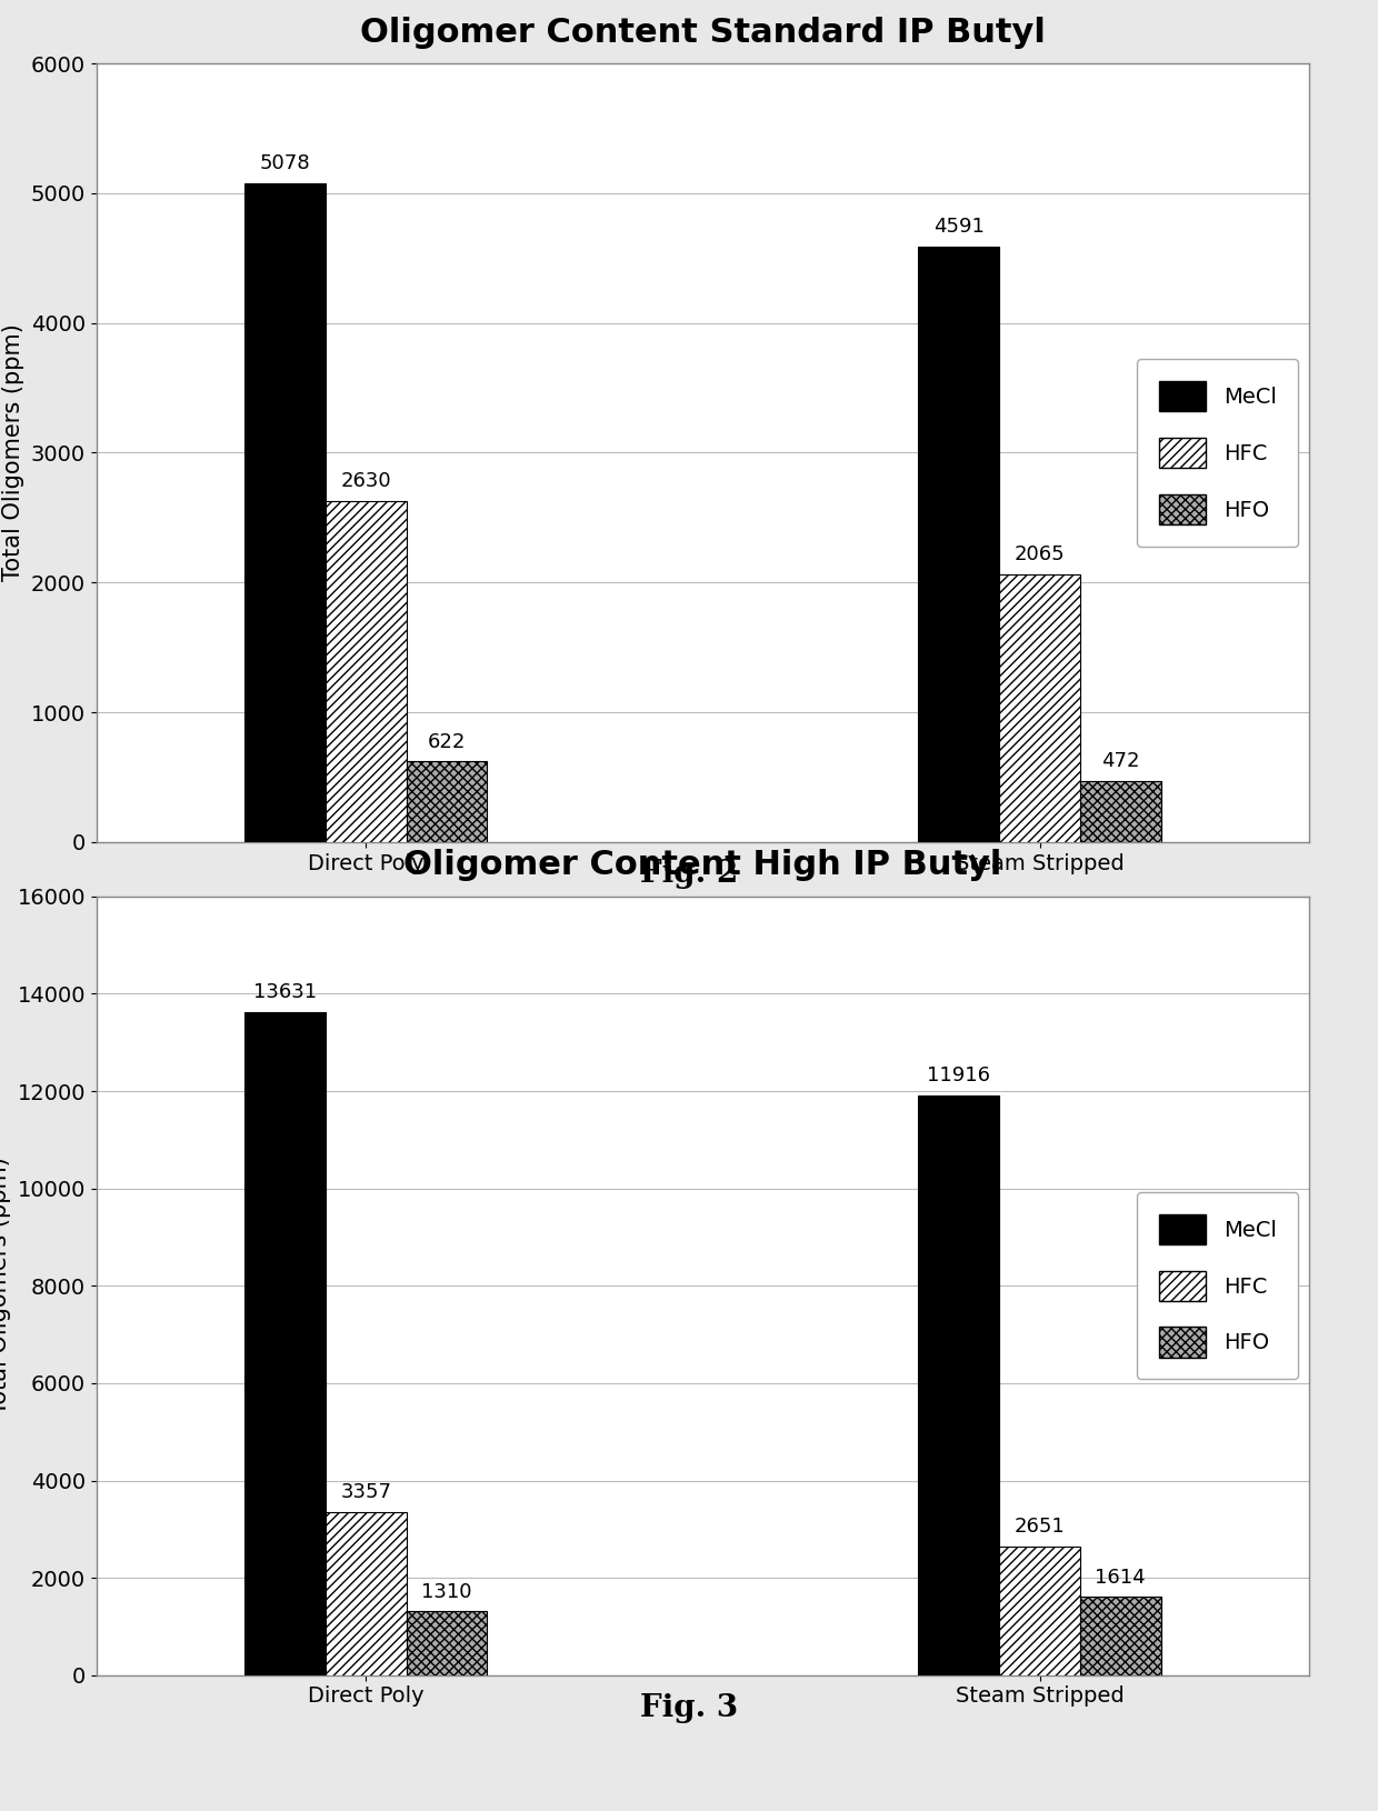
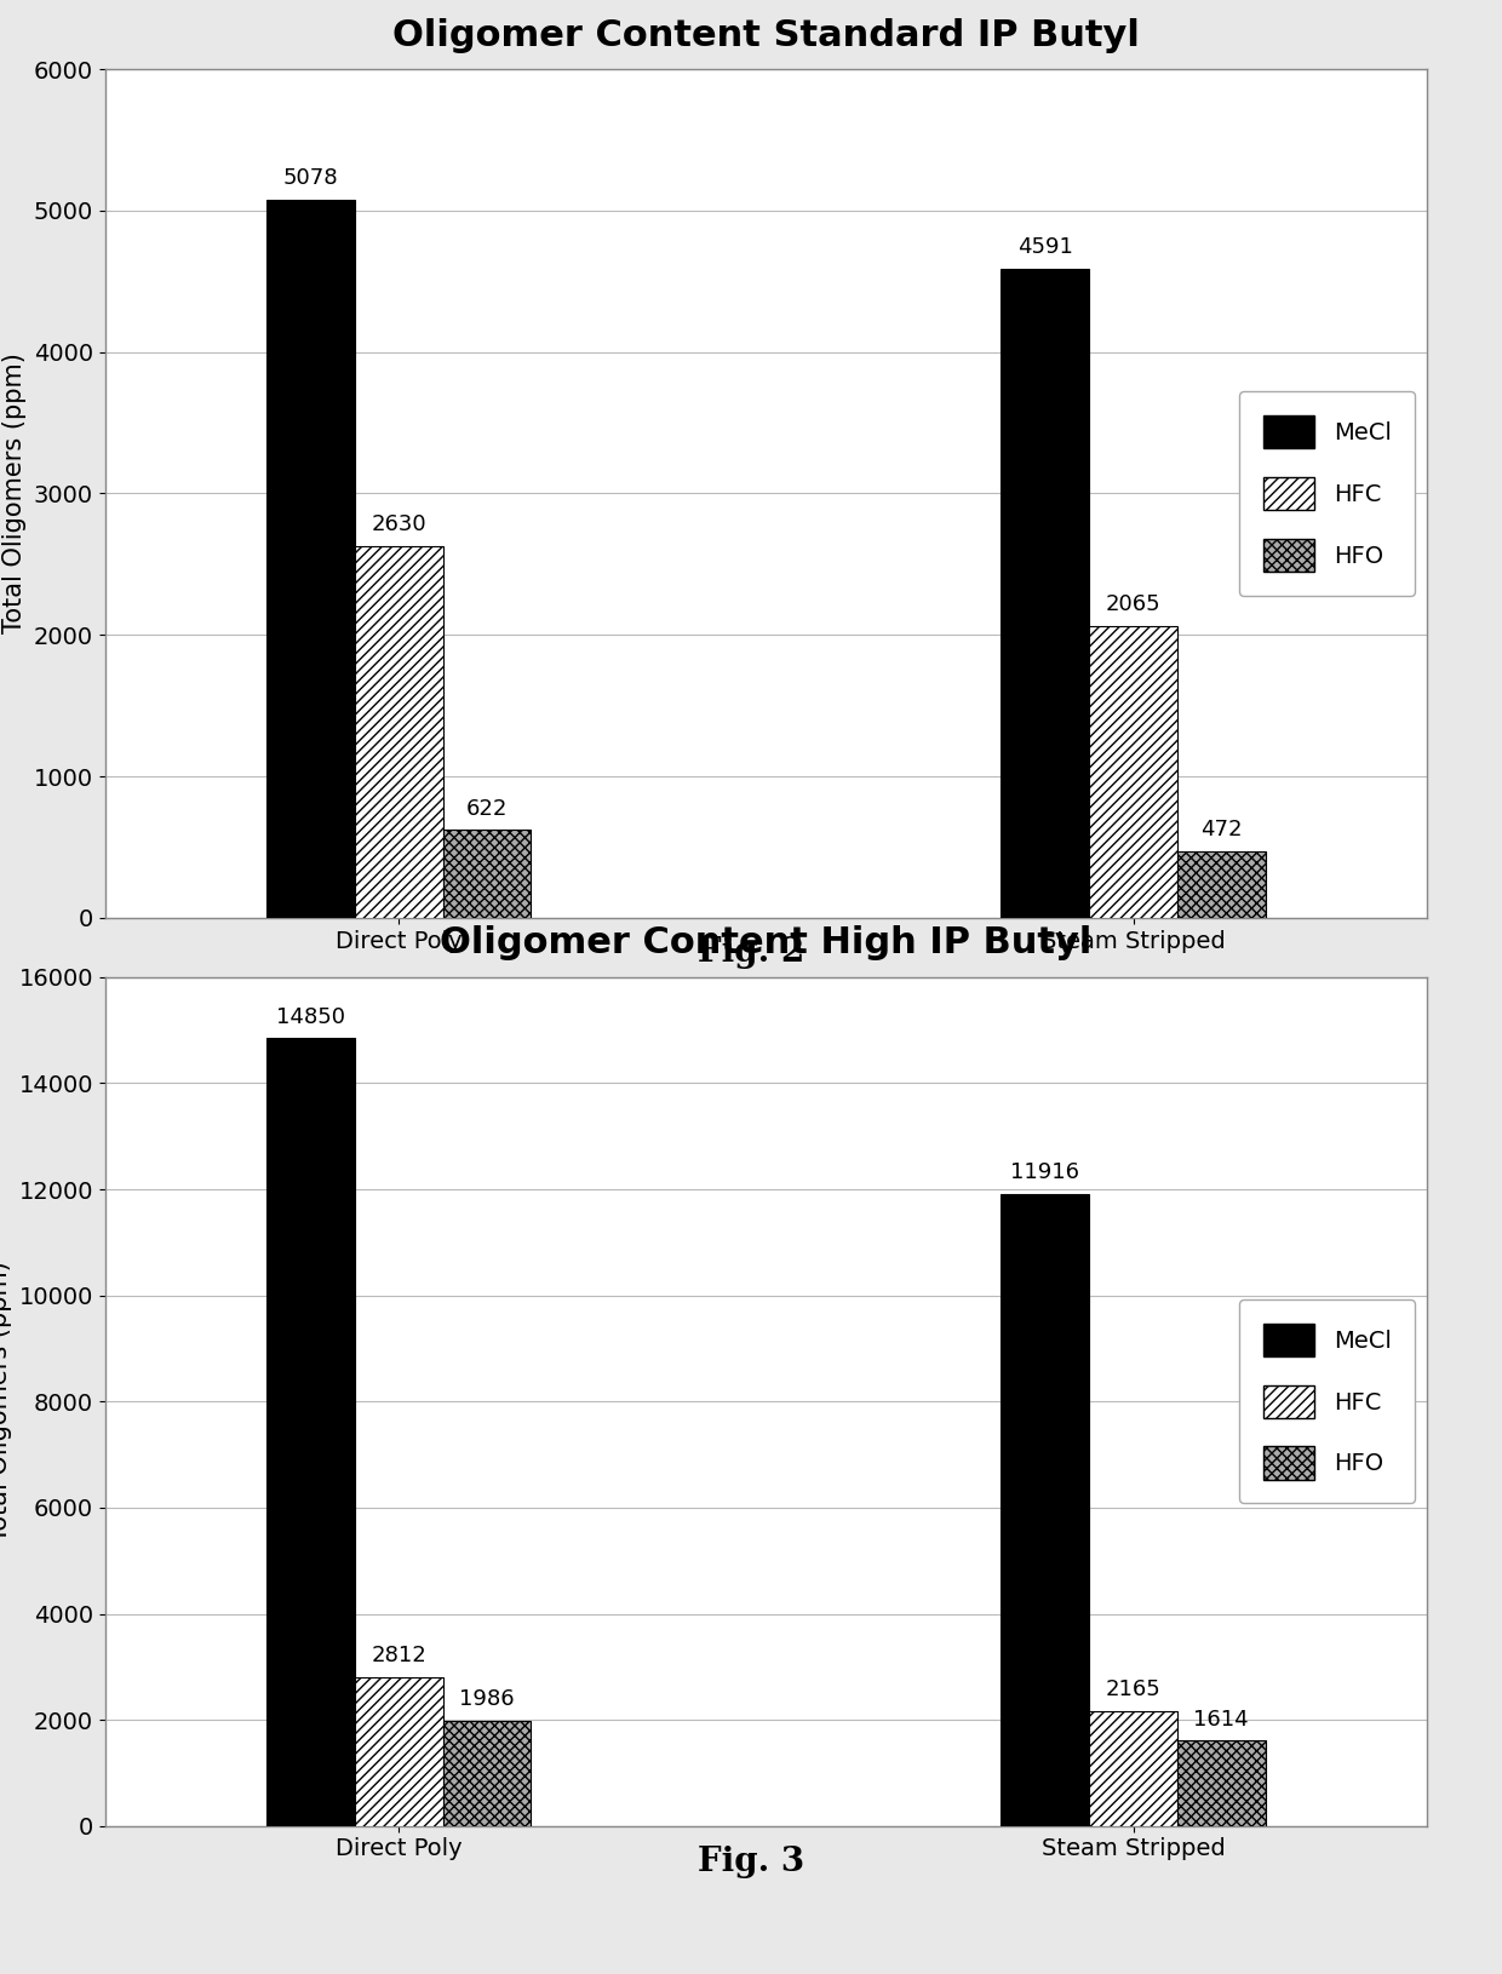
Oligomer Content High IP Butyl/MeCl/Direct Poly: 13631 -> 14850
Oligomer Content High IP Butyl/HFC/Direct Poly: 3357 -> 2812
Oligomer Content High IP Butyl/HFO/Direct Poly: 1310 -> 1986
Oligomer Content High IP Butyl/HFC/Steam Stripped: 2651 -> 2165
